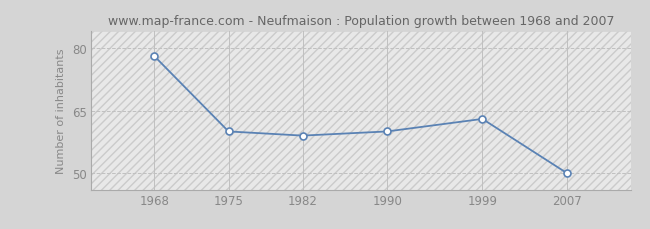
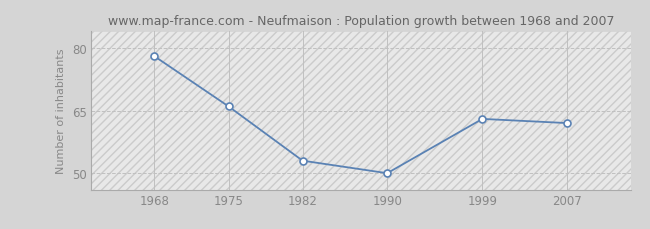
1975: 60 -> 66
1982: 59 -> 53
1990: 60 -> 50
2007: 50 -> 62
